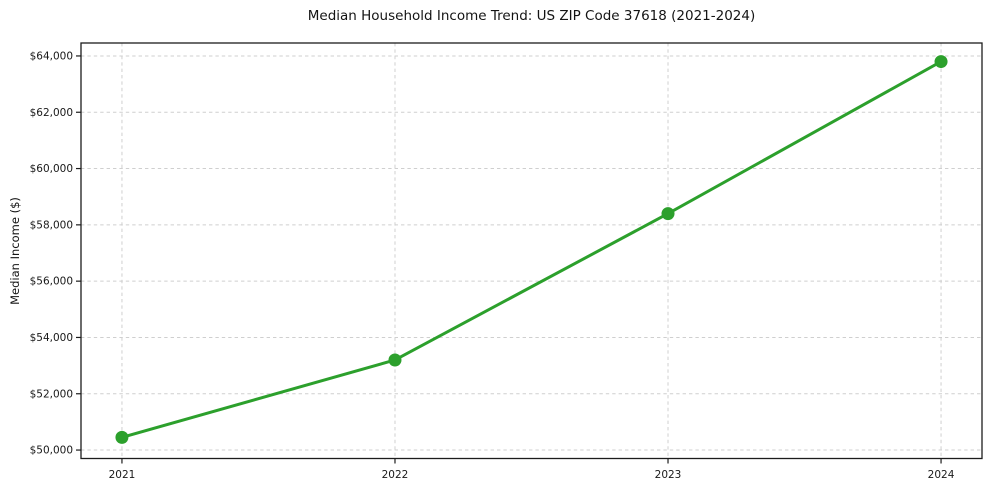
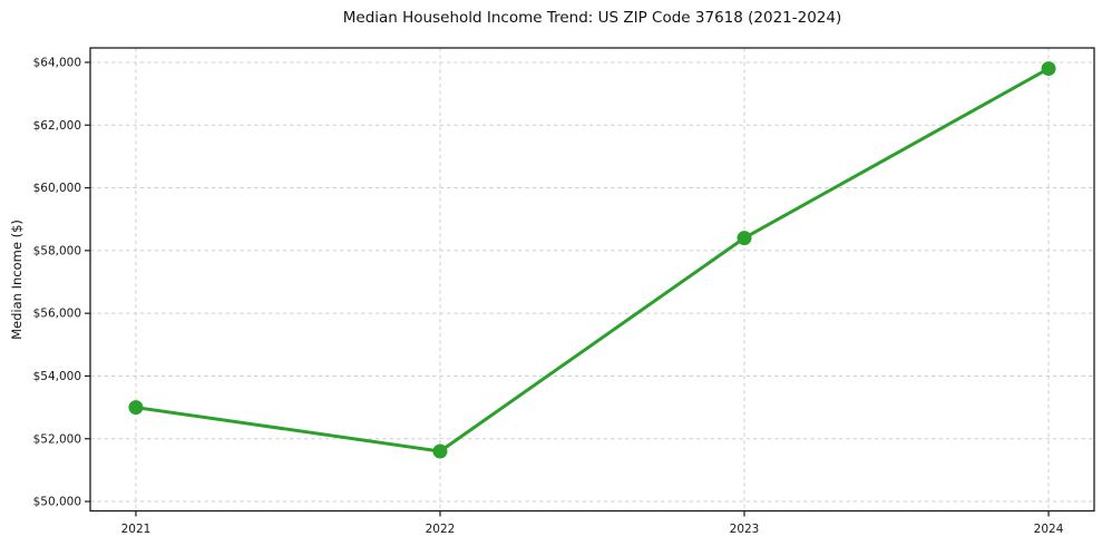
2021: $50400 -> $53000
2022: $53200 -> $51600
